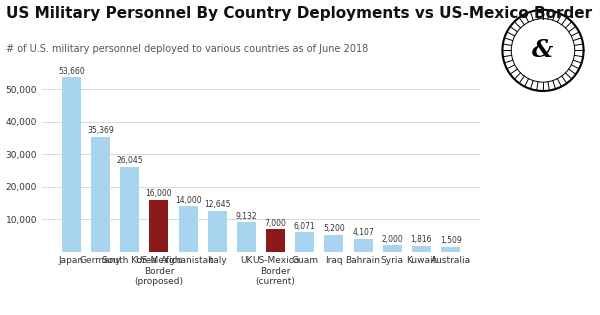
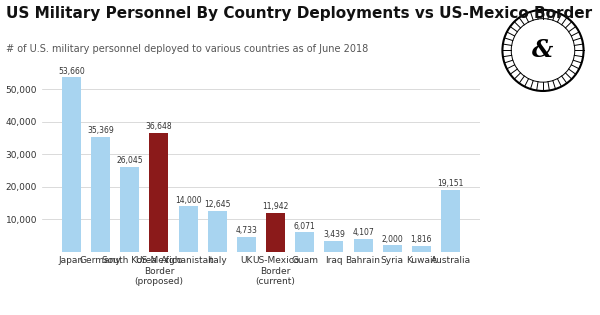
US-Mexico Border (proposed): 16,000 -> 36,648
UK: 9,132 -> 4,733
US-Mexico Border (current): 7,000 -> 11,942
Iraq: 5,200 -> 3,439
Australia: 1,509 -> 19,151
